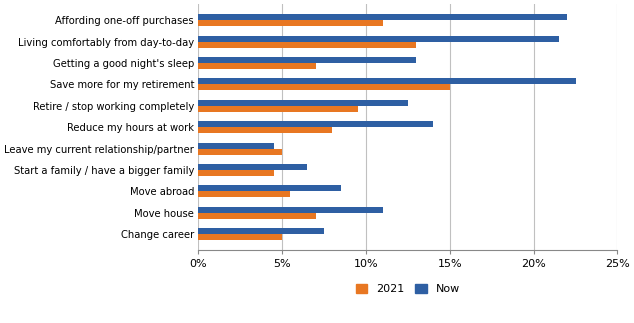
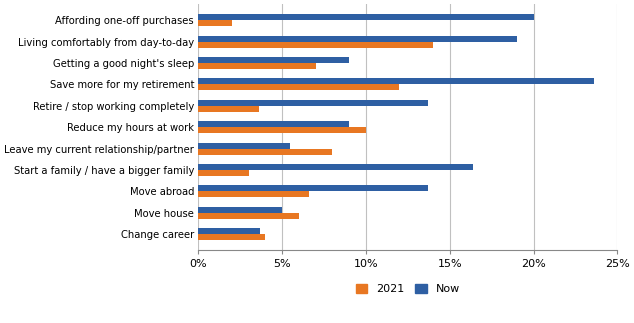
Now/Affording one-off purchases: 22.0% -> 20.0%
2021/Affording one-off purchases: 11.0% -> 2.0%
Now/Living comfortably from day-to-day: 21.5% -> 19.0%
2021/Living comfortably from day-to-day: 13.0% -> 14.0%
Now/Getting a good night's sleep: 13.0% -> 9.0%
Now/Save more for my retirement: 22.5% -> 23.6%
2021/Save more for my retirement: 15.0% -> 12.0%
Now/Retire / stop working completely: 12.5% -> 13.7%
2021/Retire / stop working completely: 9.5% -> 3.6%
Now/Reduce my hours at work: 14.0% -> 9.0%
2021/Reduce my hours at work: 8.0% -> 10.0%
Now/Leave my current relationship/partner: 4.5% -> 5.5%
2021/Leave my current relationship/partner: 5.0% -> 8.0%
Now/Start a family / have a bigger family: 6.5% -> 16.4%
2021/Start a family / have a bigger family: 4.5% -> 3.0%
Now/Move abroad: 8.5% -> 13.7%
2021/Move abroad: 5.5% -> 6.6%
Now/Move house: 11.0% -> 5.0%
2021/Move house: 7.0% -> 6.0%
Now/Change career: 7.5% -> 3.7%
2021/Change career: 5.0% -> 4.0%
